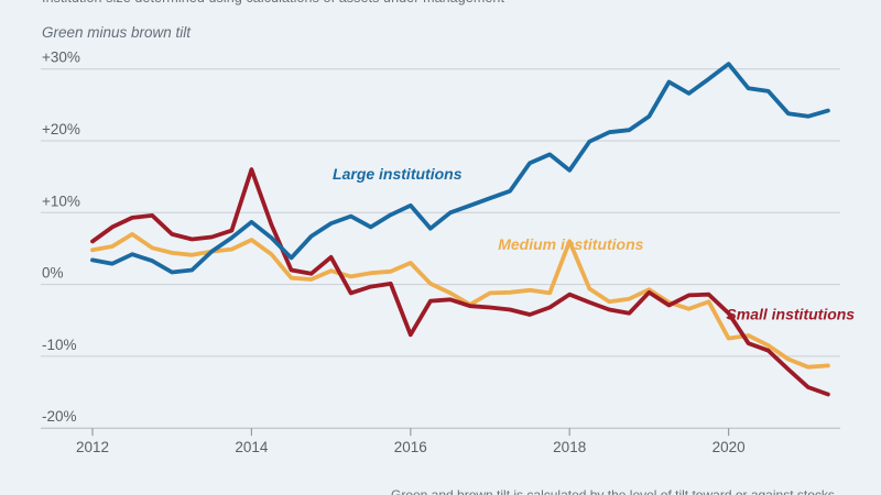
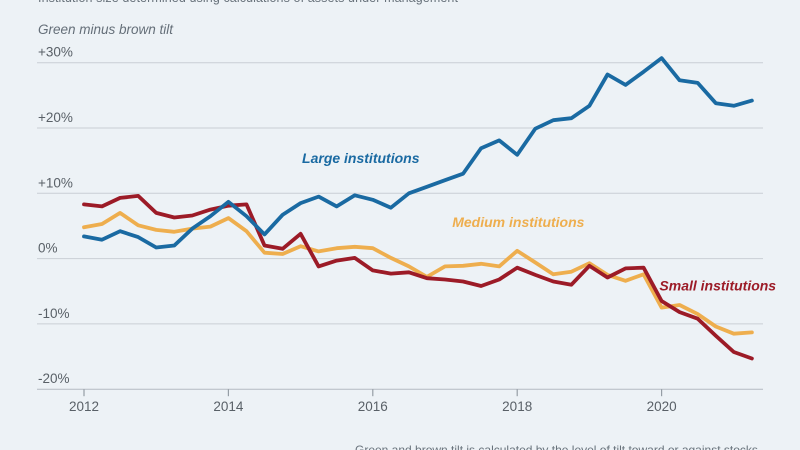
Small institutions/2012: 6% -> 8%
Small institutions/2014: 16% -> 8%
Large institutions/2016: 11% -> 9%
Medium institutions/2016: 3% -> 2%
Small institutions/2016: -7% -> -2%
Medium institutions/2018: 6% -> 1%
Small institutions/2020: -4% -> -6%
